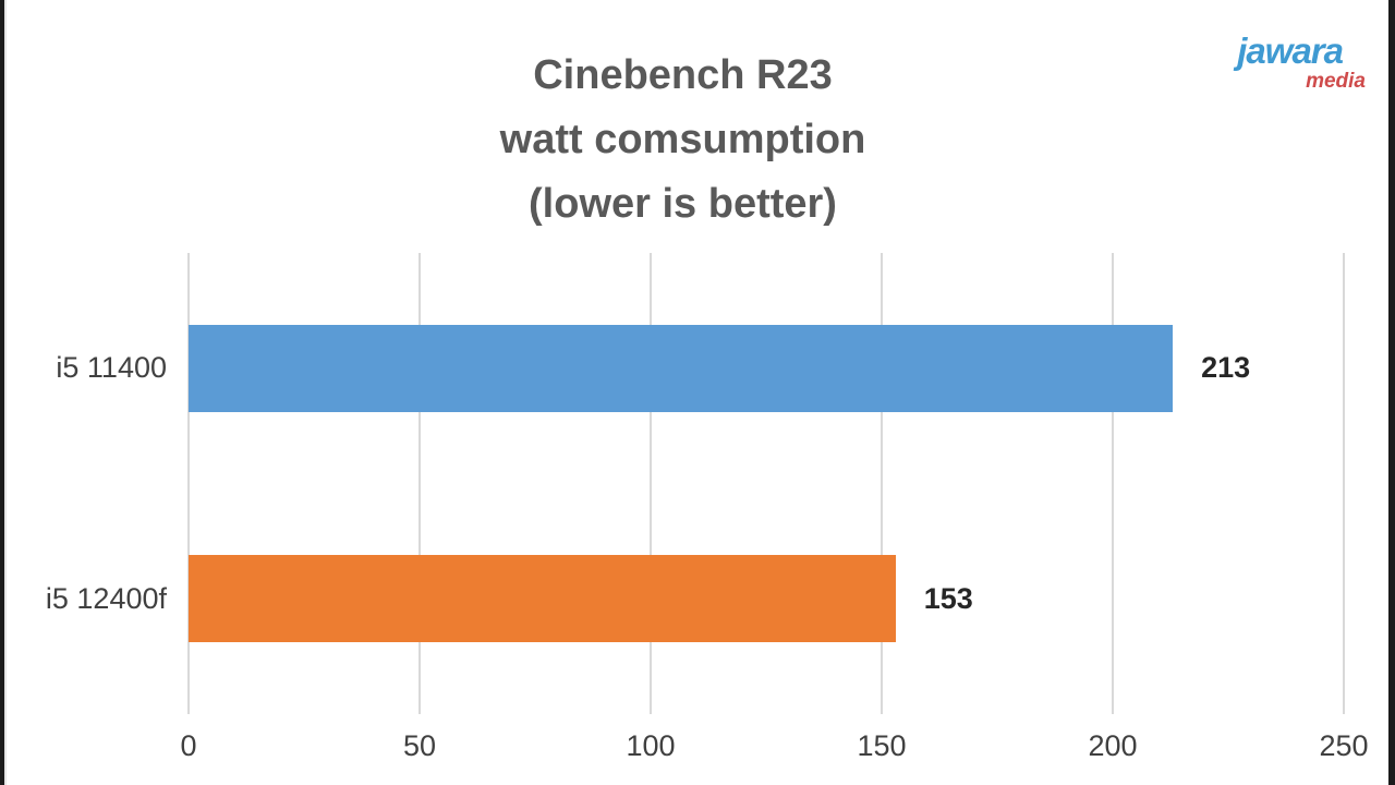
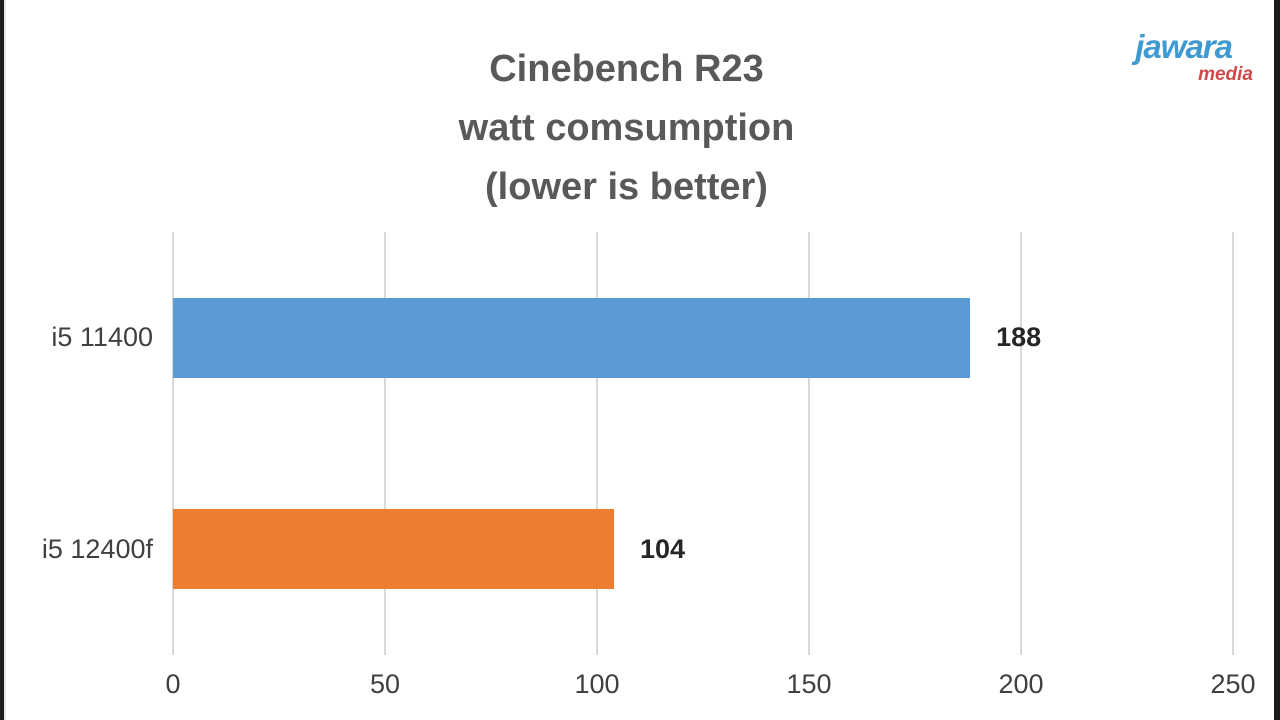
i5 11400: 213 -> 188
i5 12400f: 153 -> 104
